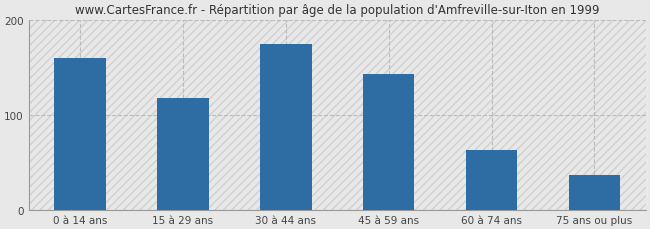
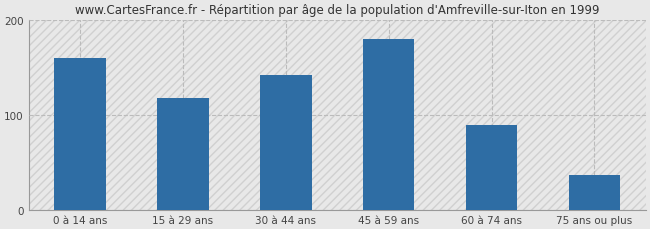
30 à 44 ans: 175 -> 142
45 à 59 ans: 143 -> 180
60 à 74 ans: 63 -> 90
